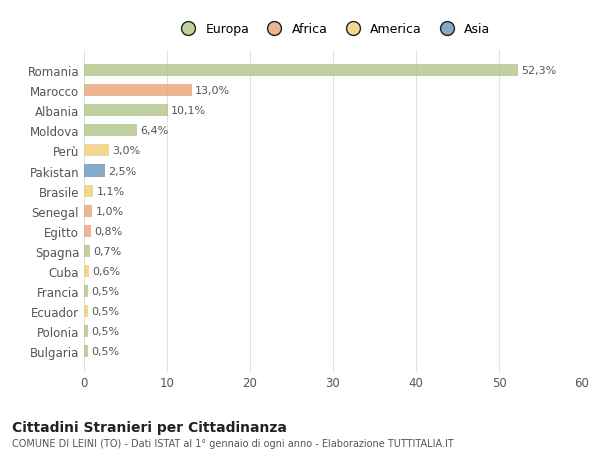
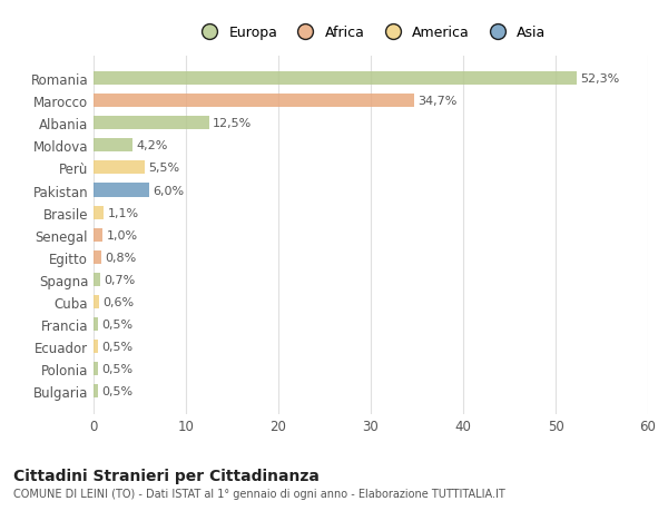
Marocco: 13,0% -> 34,7%
Albania: 10,1% -> 12,5%
Moldova: 6,4% -> 4,2%
Perù: 3,0% -> 5,5%
Pakistan: 2,5% -> 6,0%
